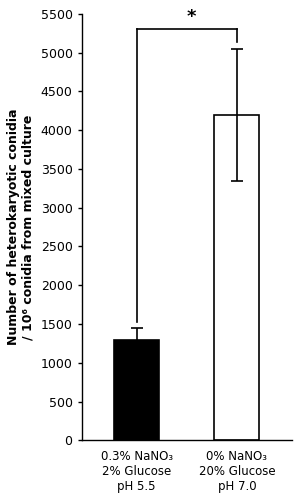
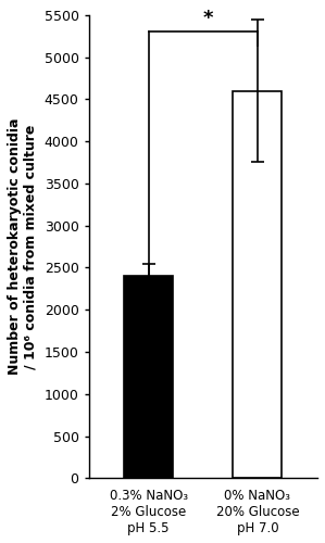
0.3% NaNO₃ 2% Glucose pH 5.5: 1300 -> 2400
0% NaNO₃ 20% Glucose pH 7.0: 4200 -> 4600
